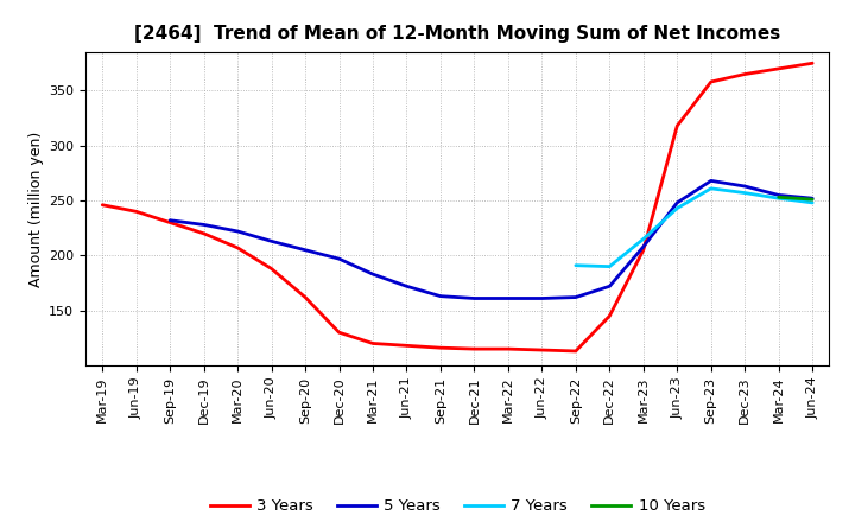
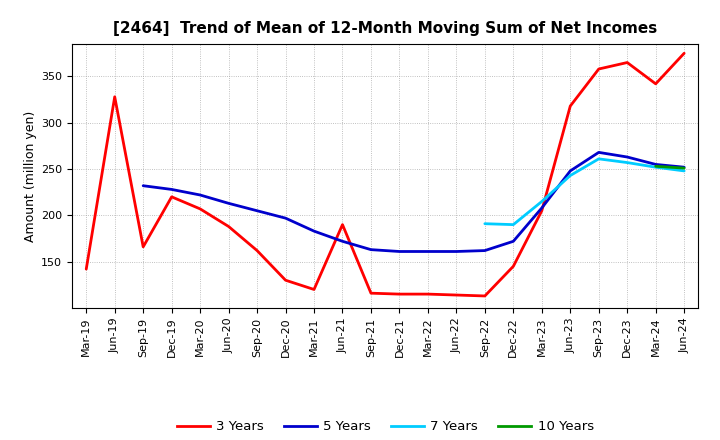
3 Years/Mar-19: 246 -> 142
3 Years/Jun-19: 240 -> 328
3 Years/Sep-19: 230 -> 166
3 Years/Jun-21: 118 -> 190
3 Years/Mar-24: 370 -> 342
